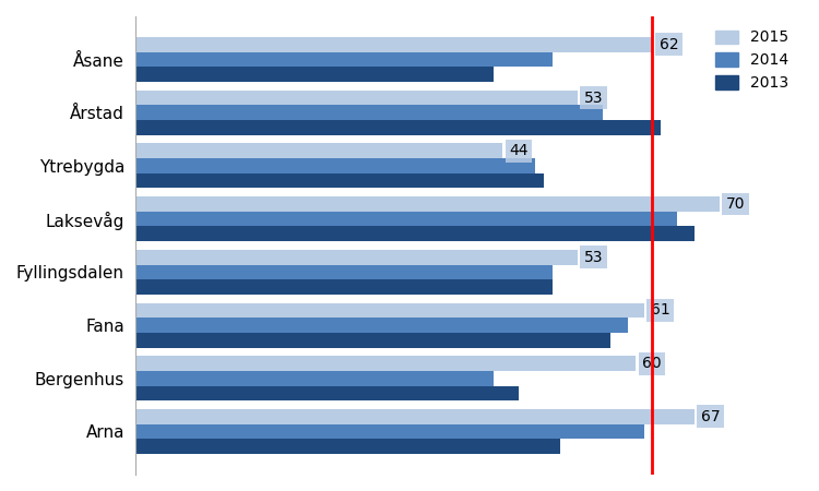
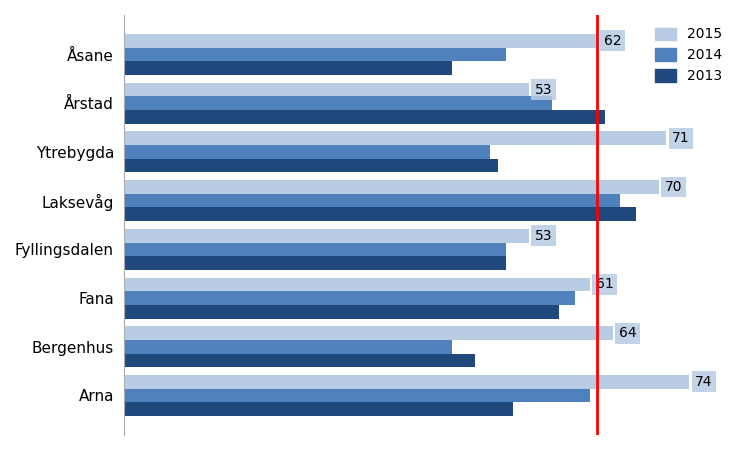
2015/Ytrebygda: 44 -> 71
2015/Bergenhus: 60 -> 64
2015/Arna: 67 -> 74
